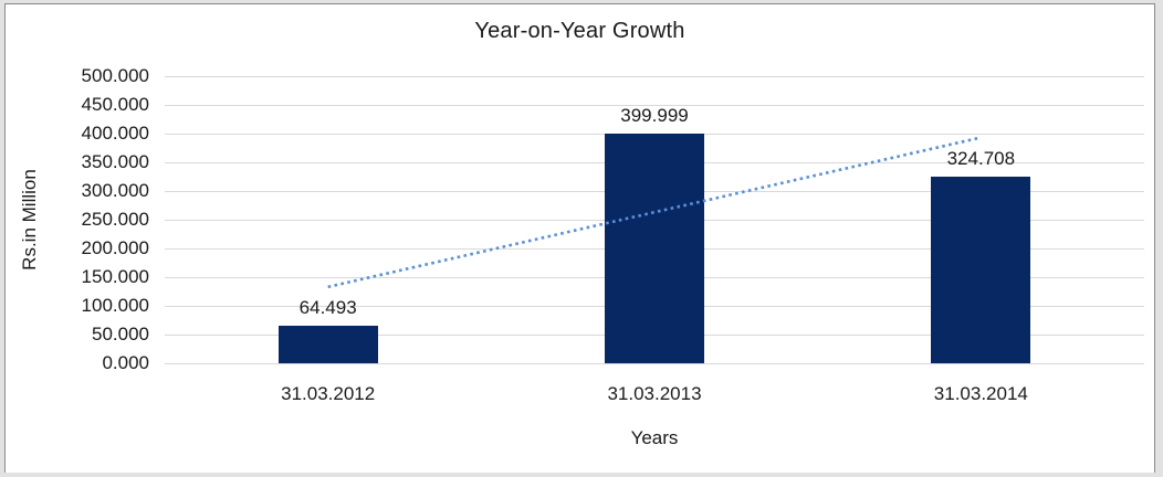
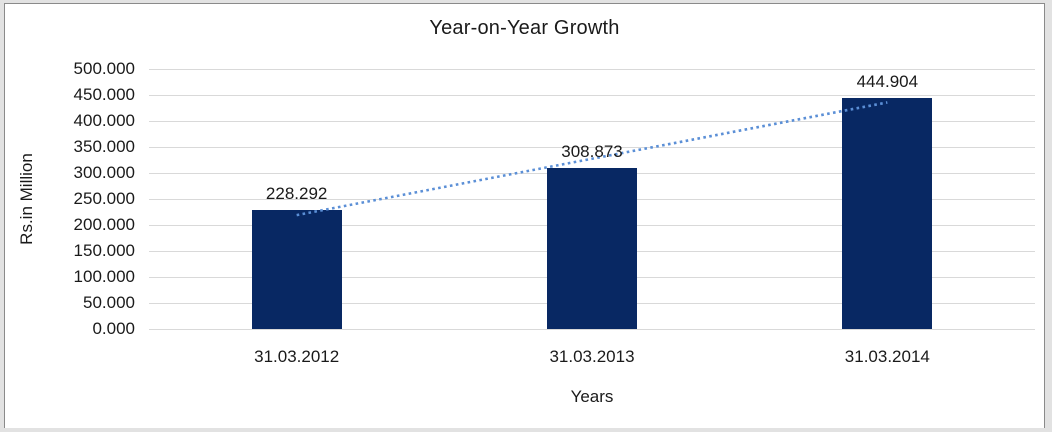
31.03.2012: 64.493 -> 228.292
31.03.2013: 399.999 -> 308.873
31.03.2014: 324.708 -> 444.904
